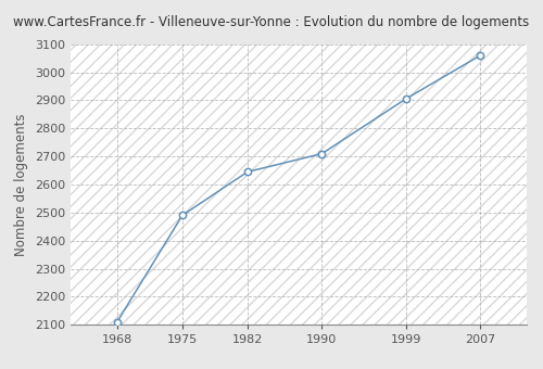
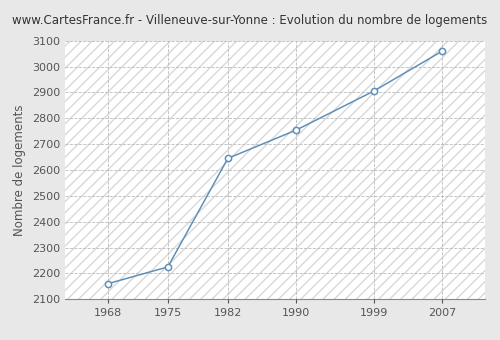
1968: 2110 -> 2160
1975: 2490 -> 2225
1990: 2710 -> 2755
